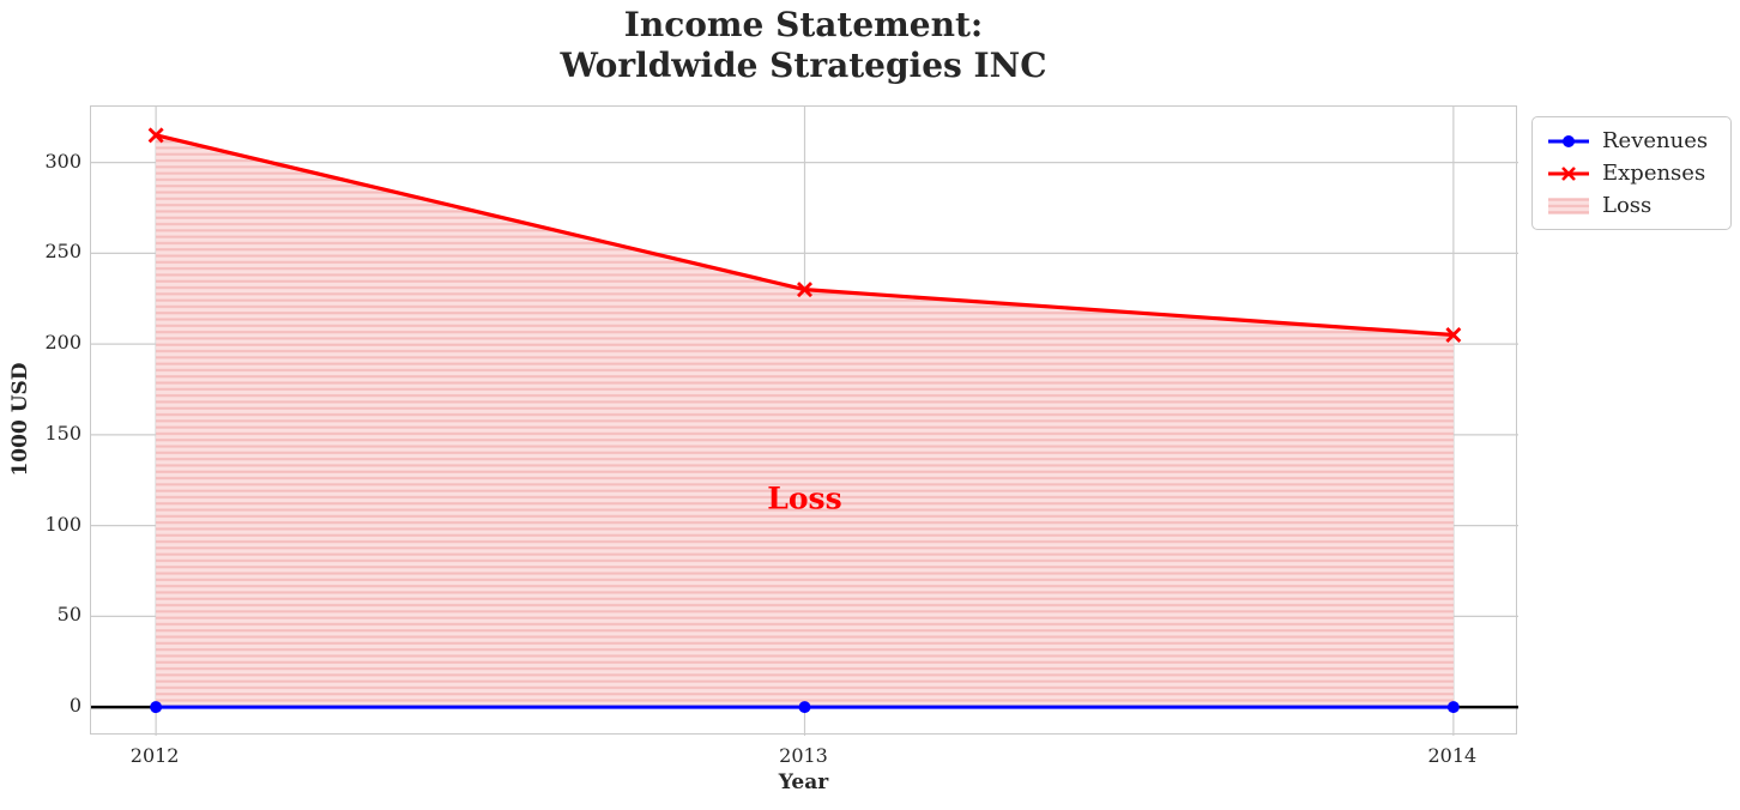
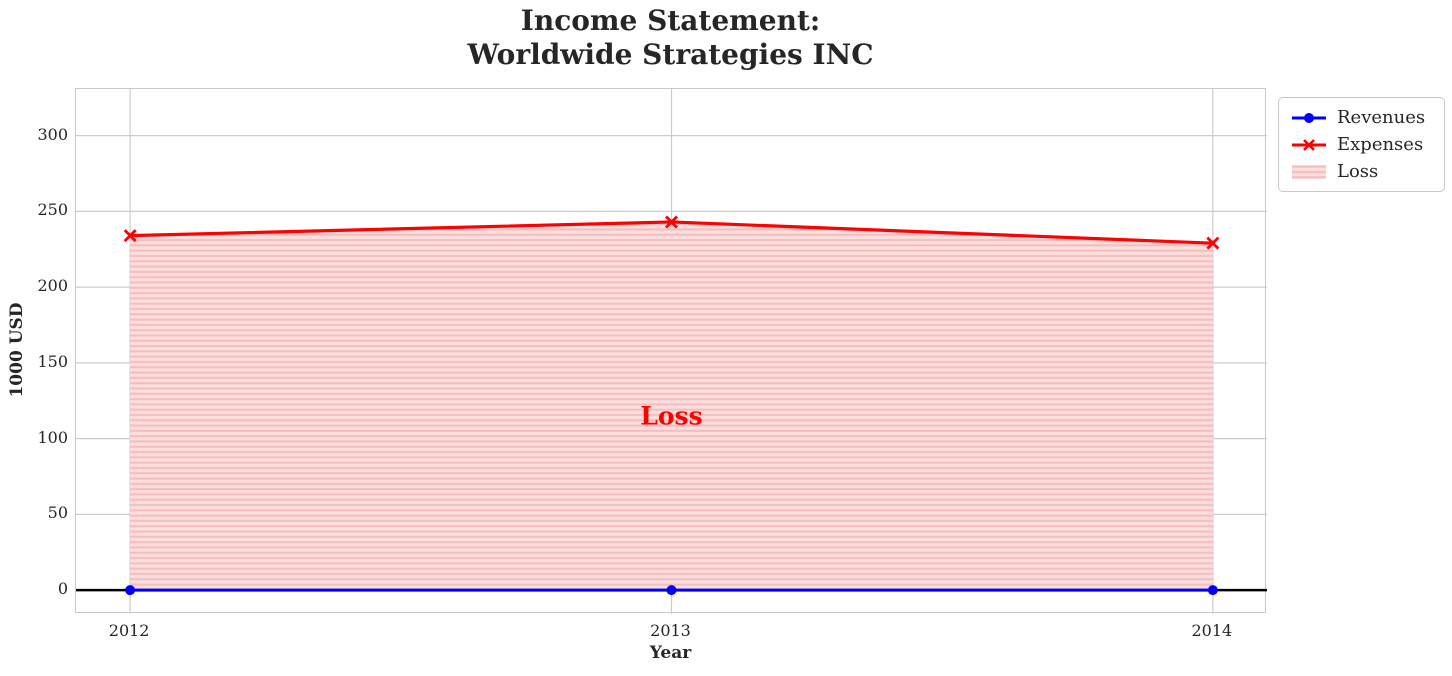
Expenses/2012: 315 -> 234
Expenses/2013: 230 -> 243
Expenses/2014: 205 -> 229
